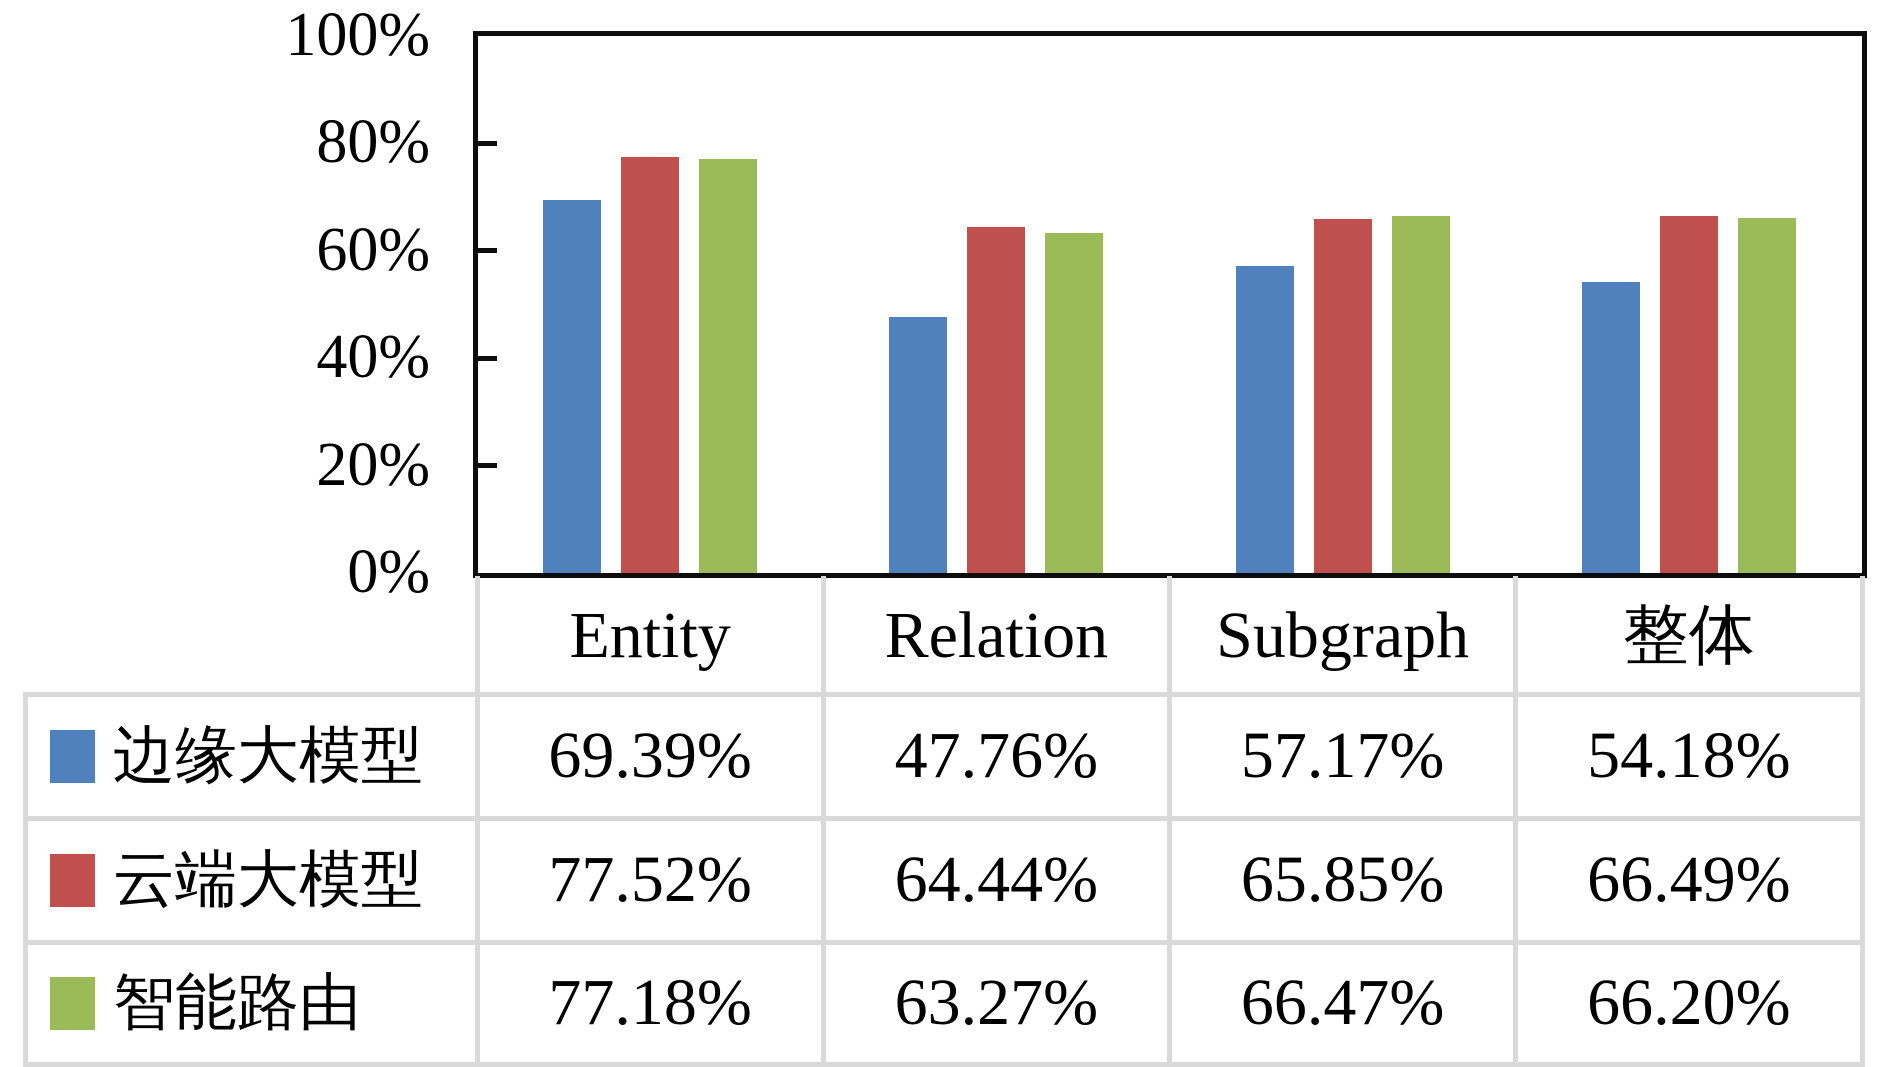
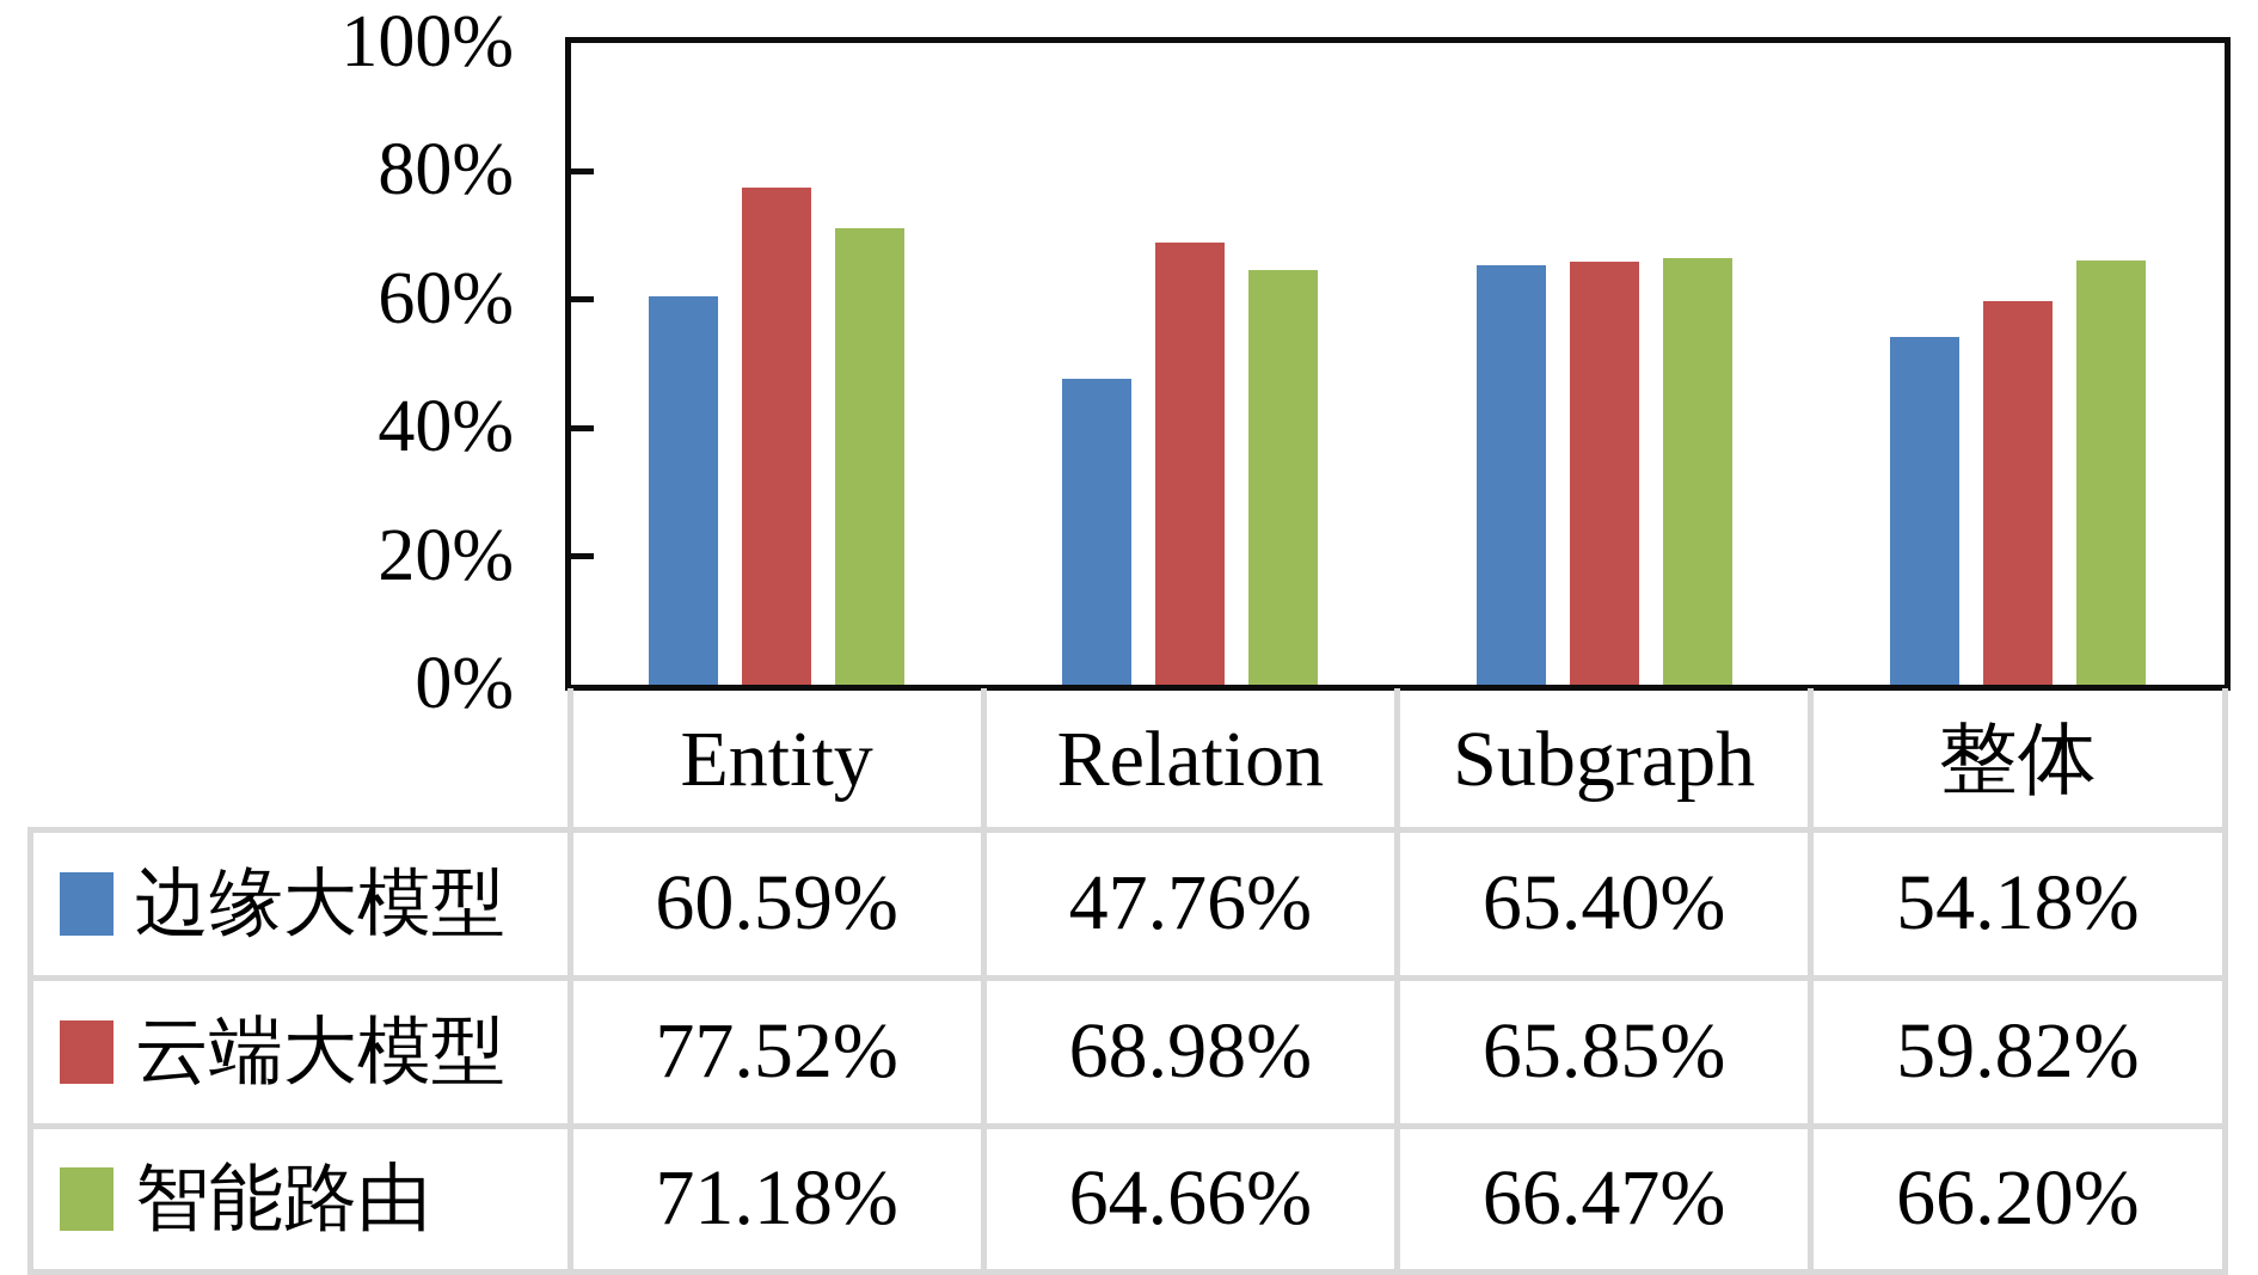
边缘大模型/Entity: 69.39% -> 60.59%
智能路由/Entity: 77.18% -> 71.18%
云端大模型/Relation: 64.44% -> 68.98%
智能路由/Relation: 63.27% -> 64.66%
边缘大模型/Subgraph: 57.17% -> 65.40%
云端大模型/整体: 66.49% -> 59.82%
